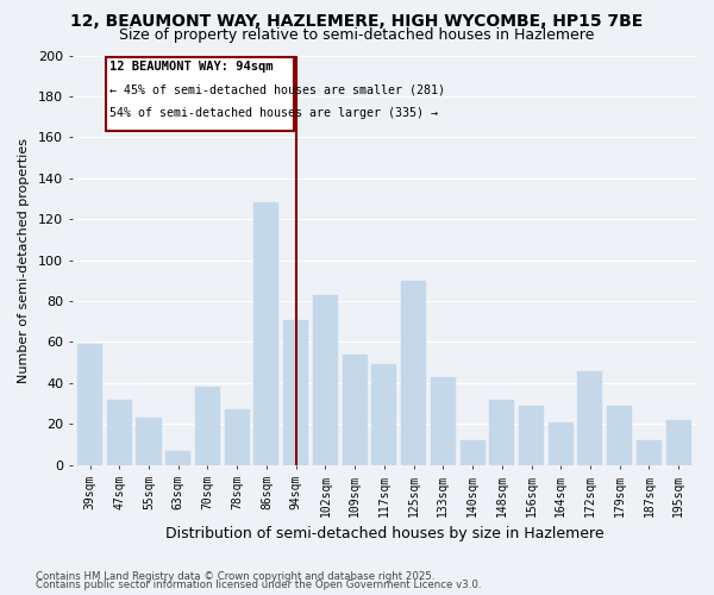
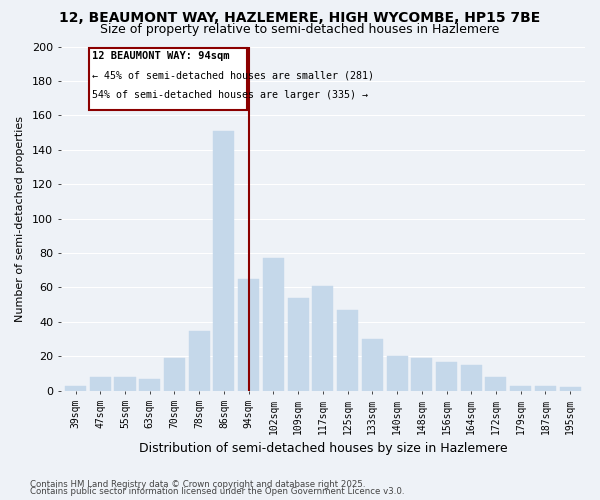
39sqm: 59 -> 3
47sqm: 32 -> 8
55sqm: 23 -> 8
70sqm: 38 -> 19
78sqm: 27 -> 35
86sqm: 128 -> 151
94sqm: 71 -> 65
102sqm: 83 -> 77
117sqm: 49 -> 61
125sqm: 90 -> 47
133sqm: 43 -> 30
140sqm: 12 -> 20
148sqm: 32 -> 19
156sqm: 29 -> 17
164sqm: 21 -> 15
172sqm: 46 -> 8
179sqm: 29 -> 3
187sqm: 12 -> 3
195sqm: 22 -> 2
